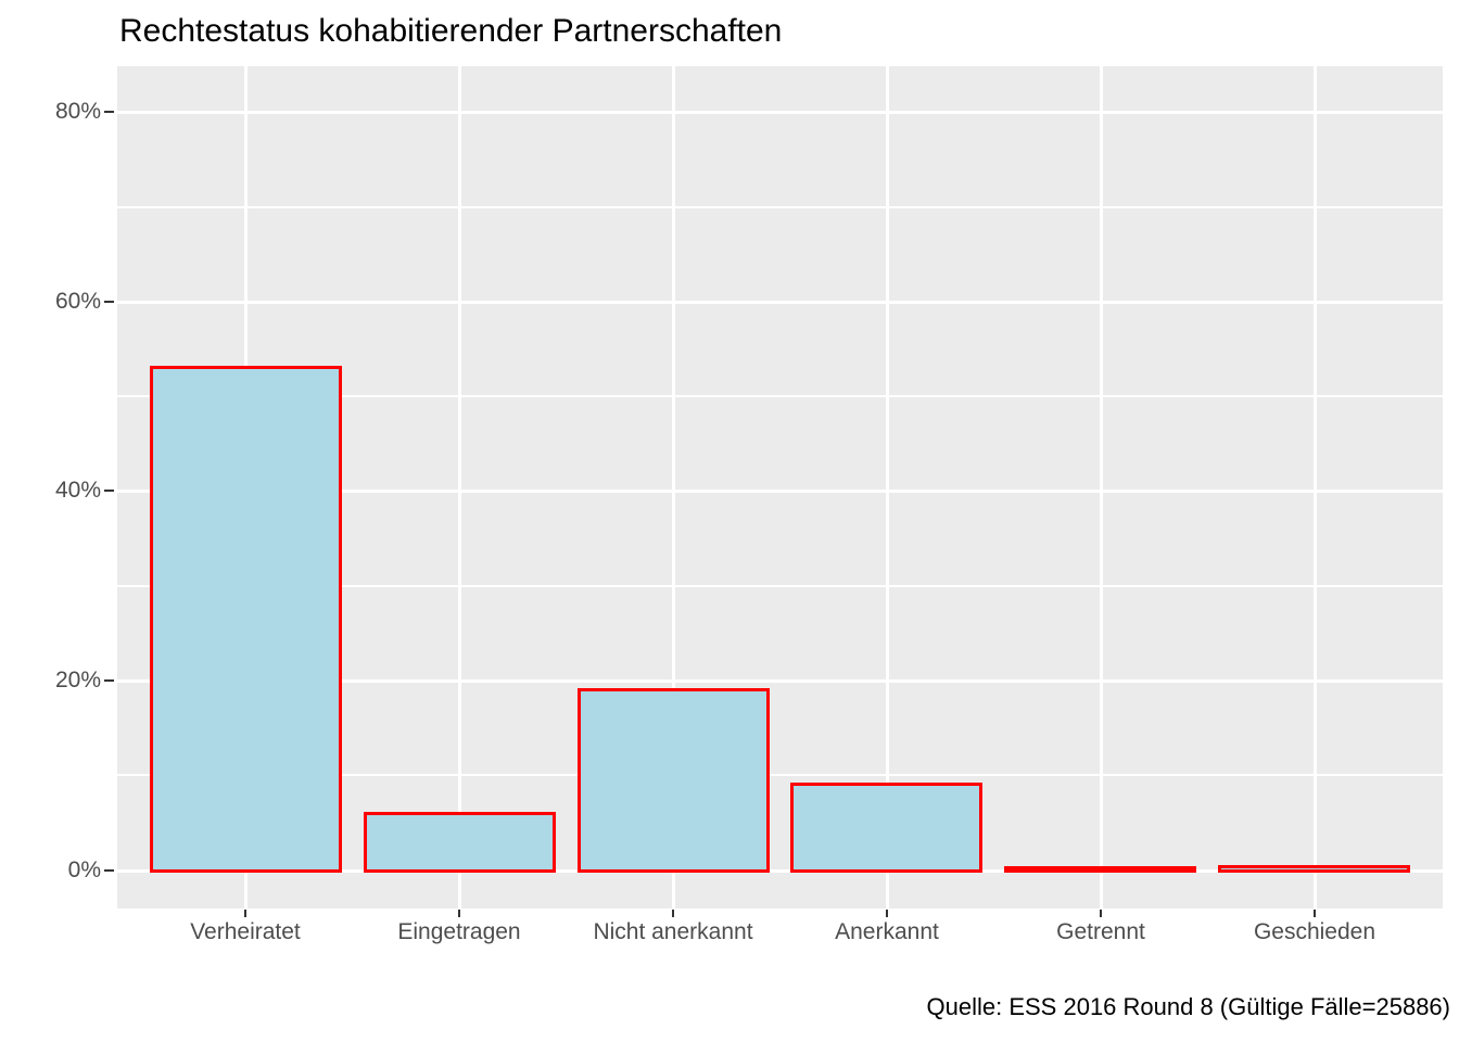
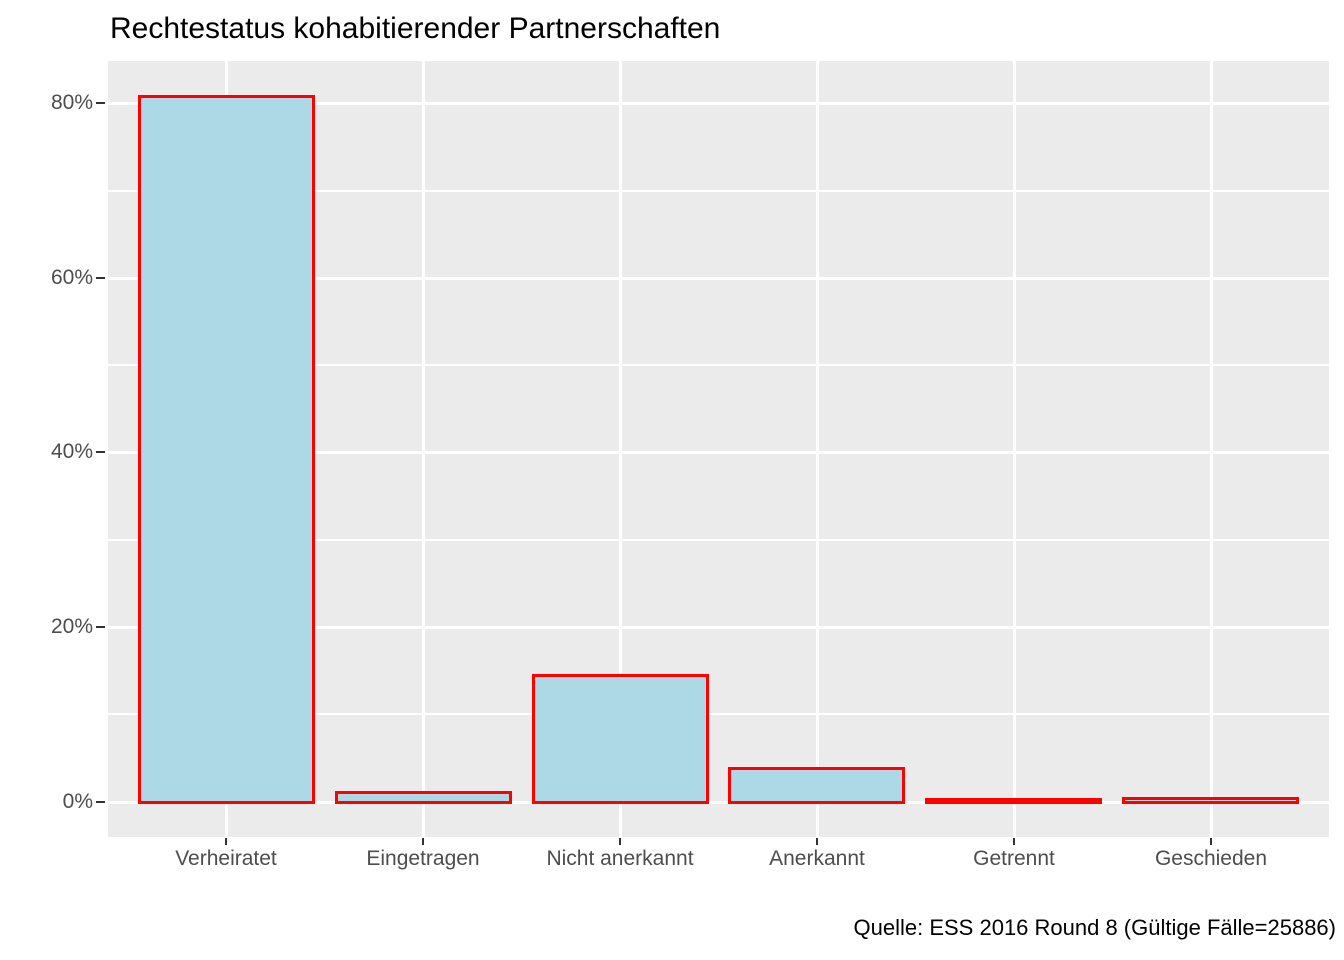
Verheiratet: 53% -> 81%
Eingetragen: 6% -> 1%
Nicht anerkannt: 19% -> 14%
Anerkannt: 9% -> 4%
